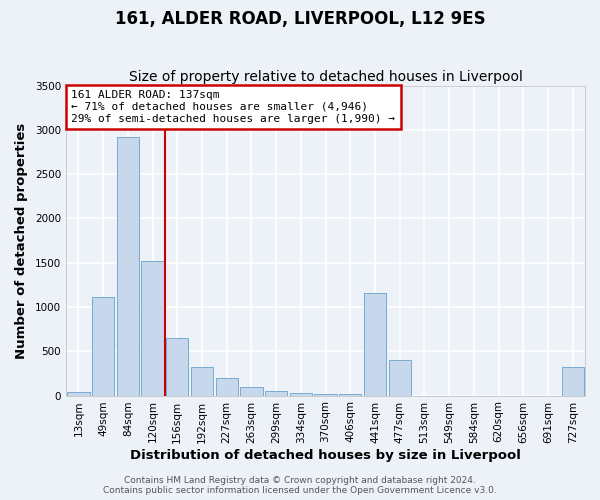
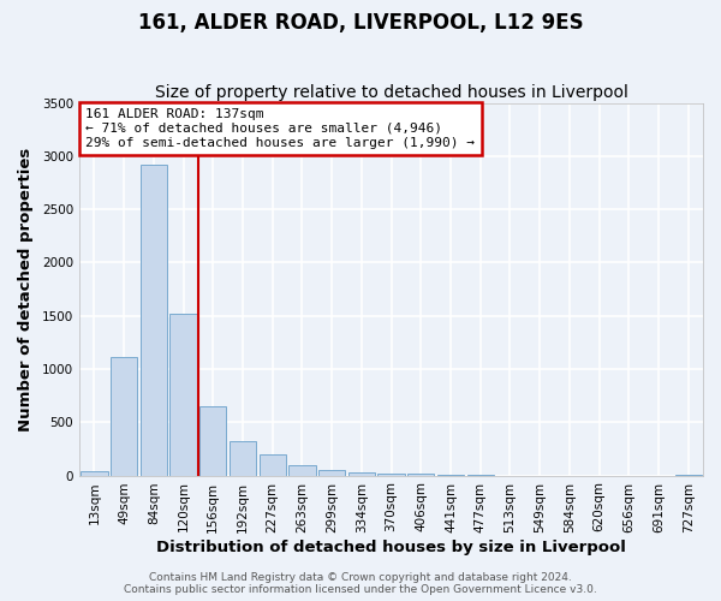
441sqm: 1160 -> 0
477sqm: 400 -> 0
727sqm: 320 -> 0
